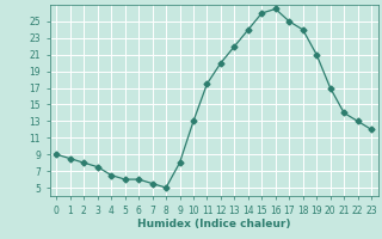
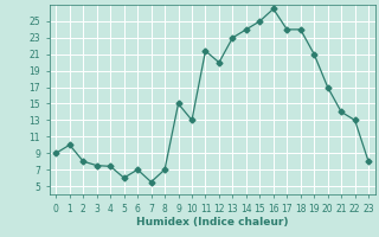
1: 8.5 -> 10.0
4: 6.5 -> 7.4
6: 6.0 -> 7.0
8: 5.0 -> 7.0
9: 8.0 -> 15.0
11: 17.5 -> 21.4
13: 22.0 -> 23.0
15: 26.0 -> 25.0
17: 25.0 -> 24.0
23: 12.0 -> 8.0
